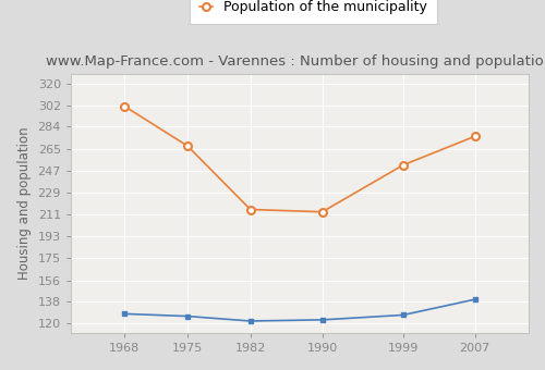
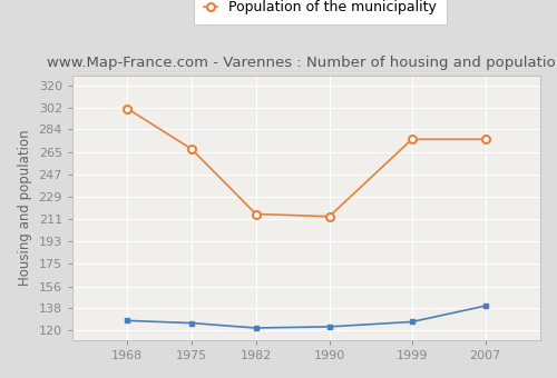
Population of the municipality/1999: 252 -> 276
